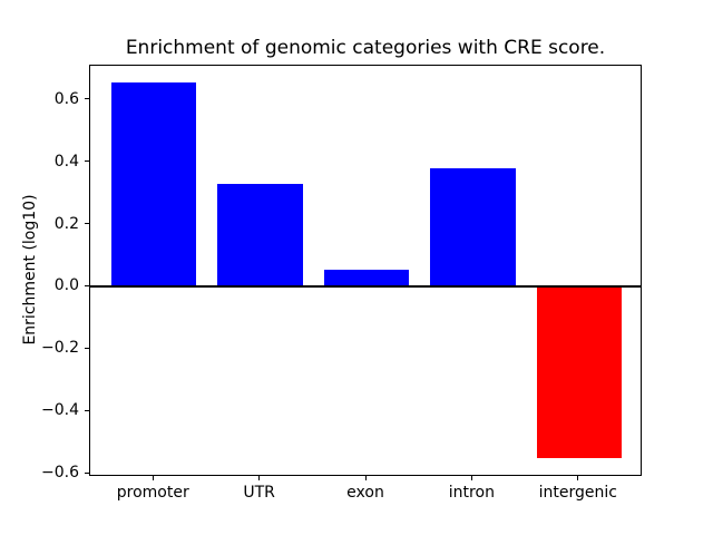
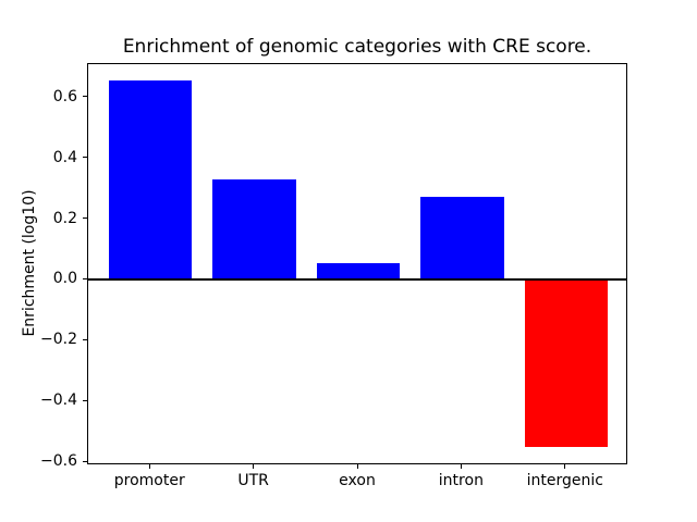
intron: 0.38 -> 0.28
